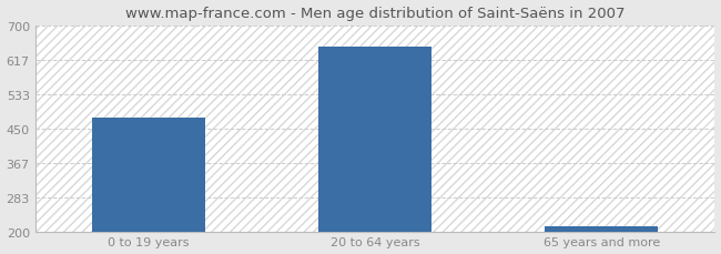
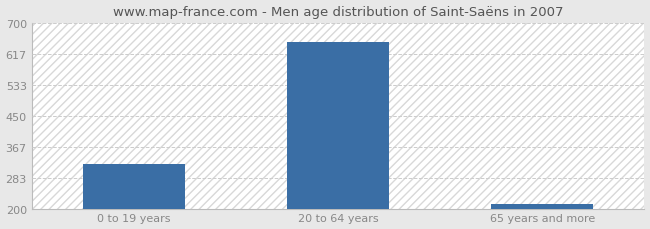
0 to 19 years: 475 -> 320
